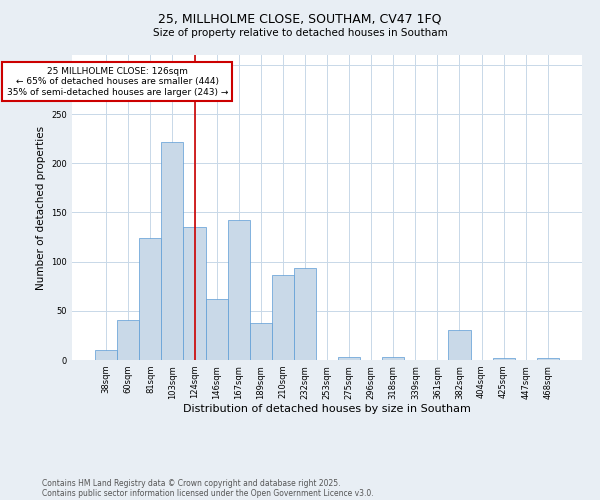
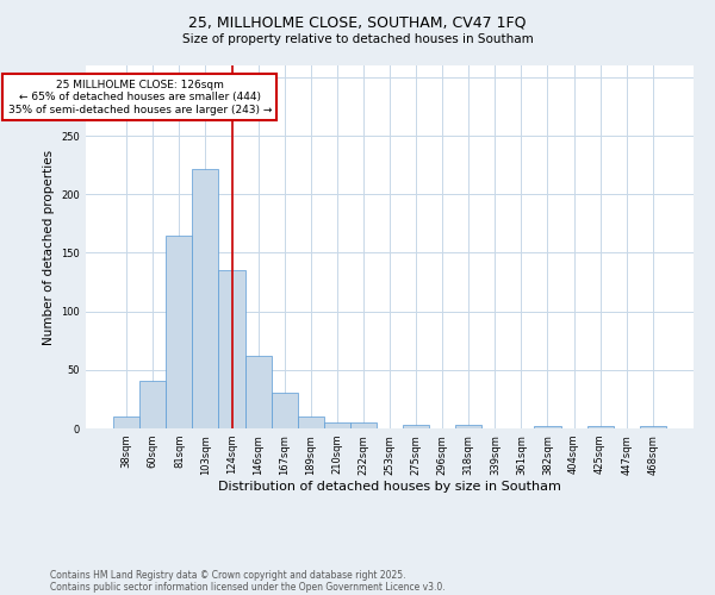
81sqm: 124 -> 165
167sqm: 142 -> 30
189sqm: 38 -> 10
210sqm: 86 -> 5
232sqm: 94 -> 5
382sqm: 30 -> 2
